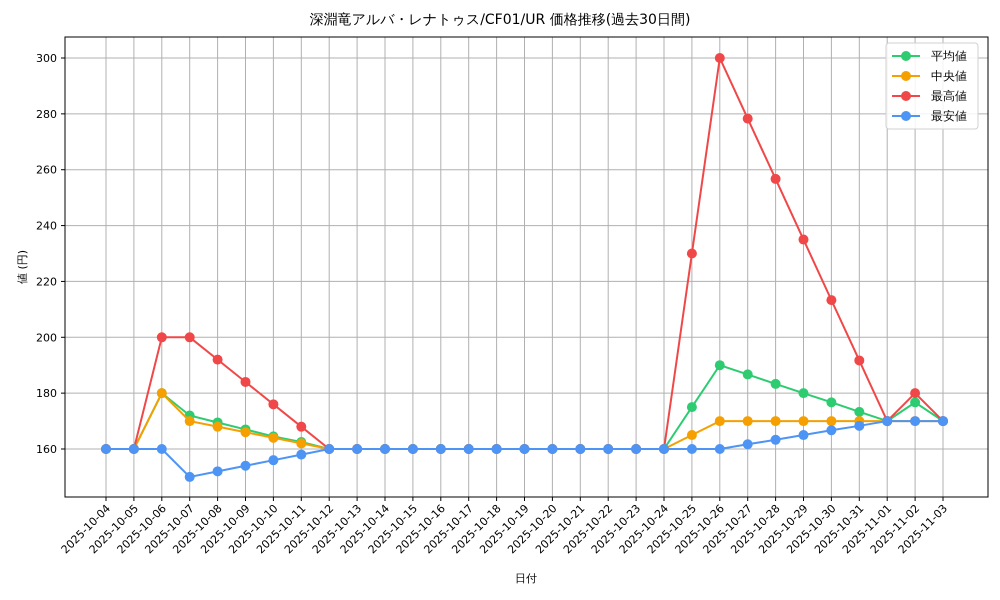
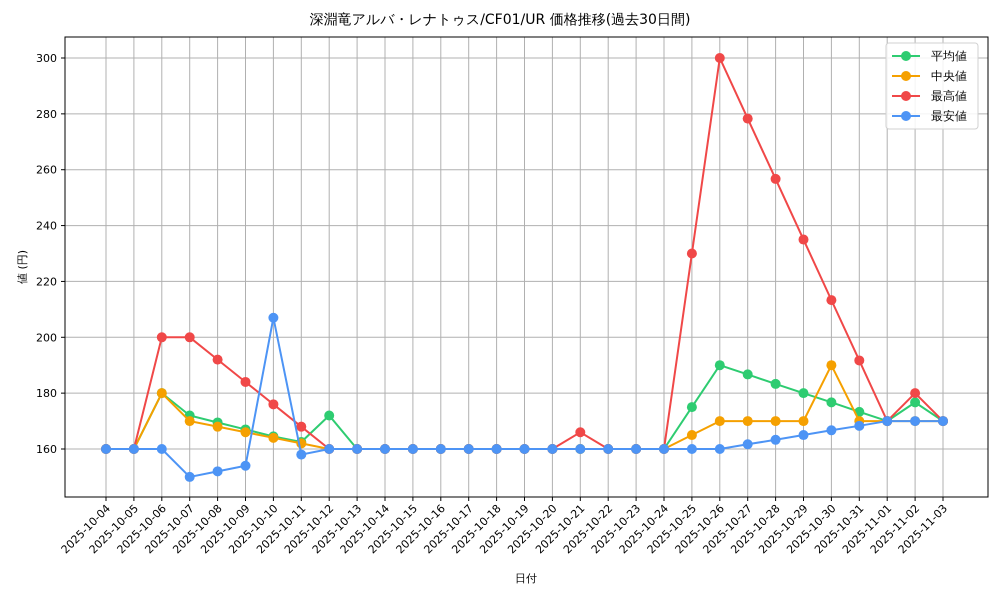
最安値/2025-10-10: 156 -> 207
平均値/2025-10-12: 160 -> 172
最高値/2025-10-21: 160 -> 166
中央値/2025-10-30: 170 -> 190
